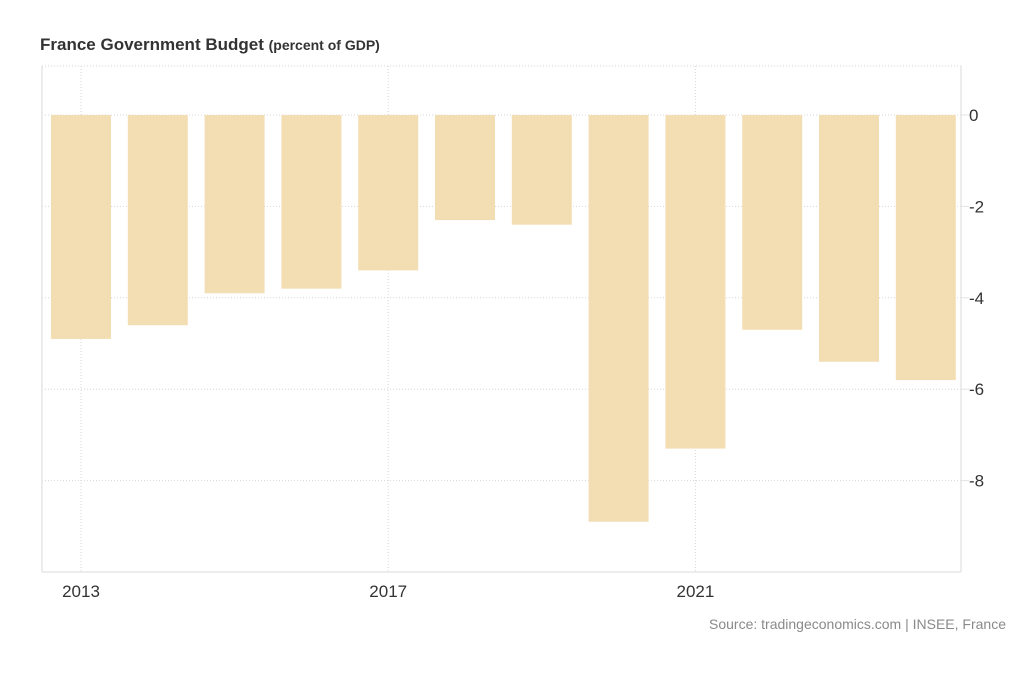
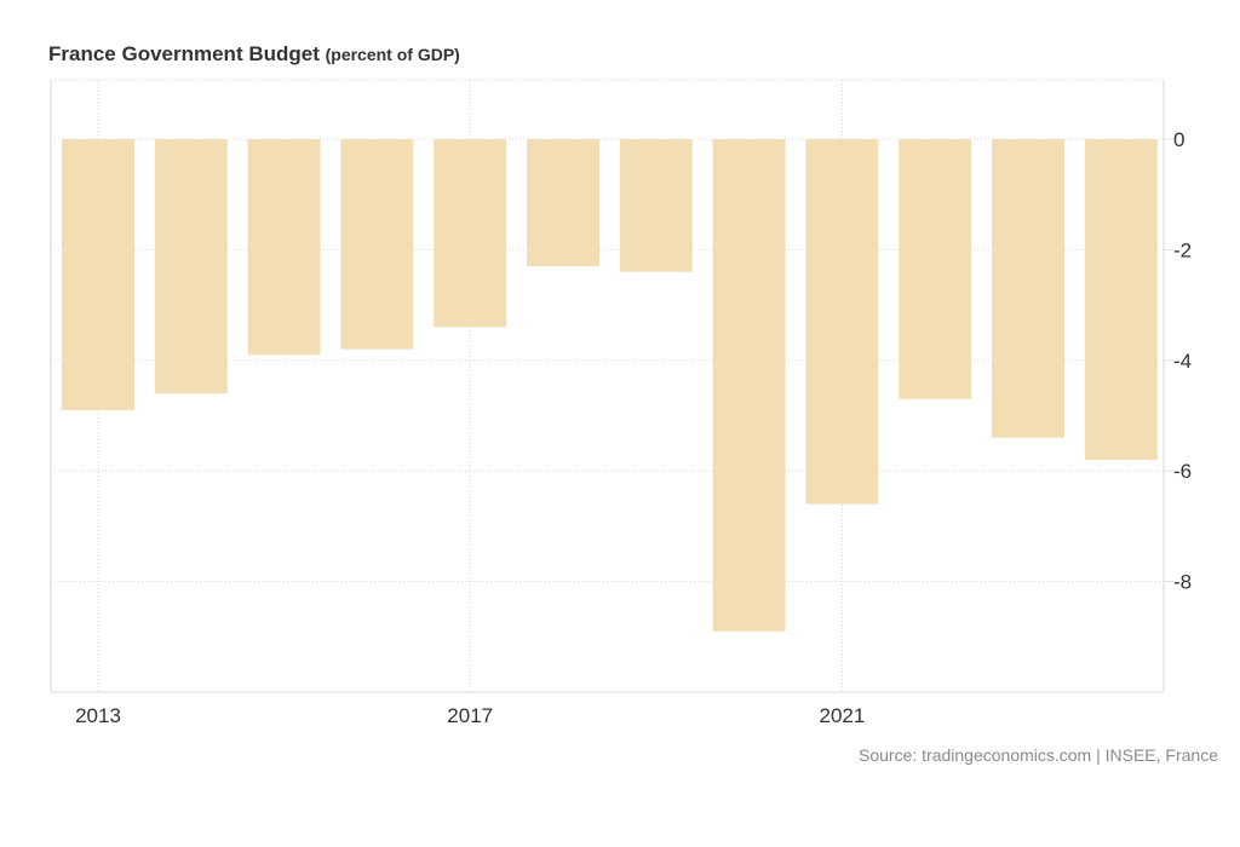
2021: -7.3 -> -6.6
